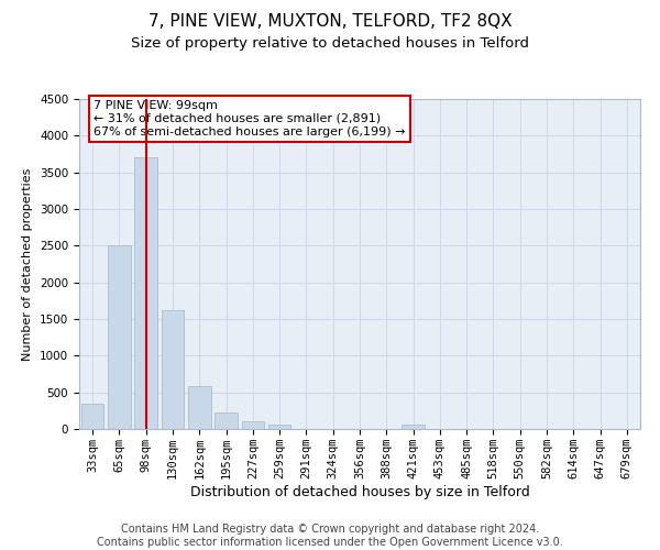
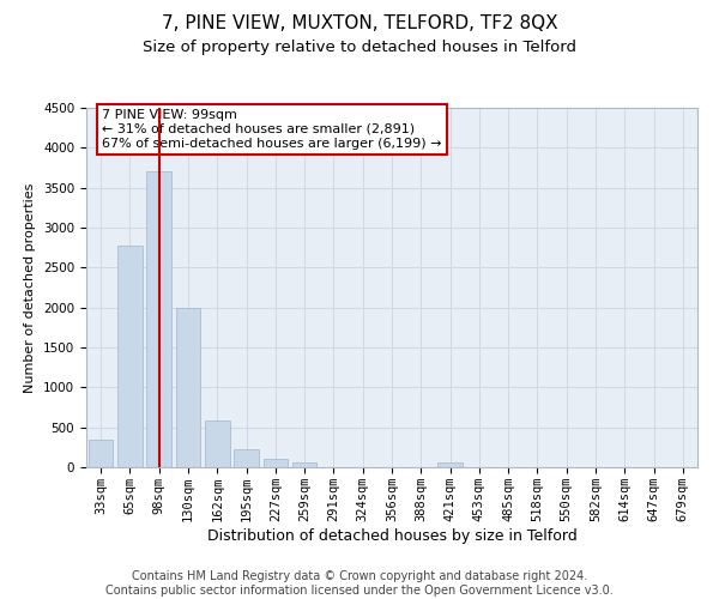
65sqm: 2500 -> 2780
130sqm: 1620 -> 2000
